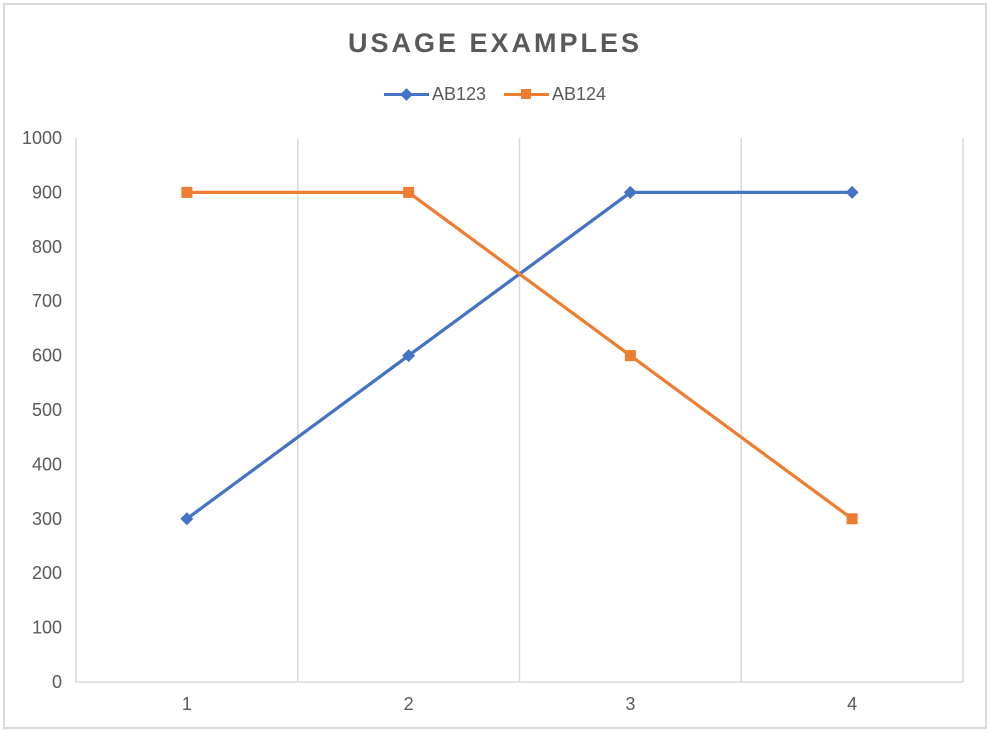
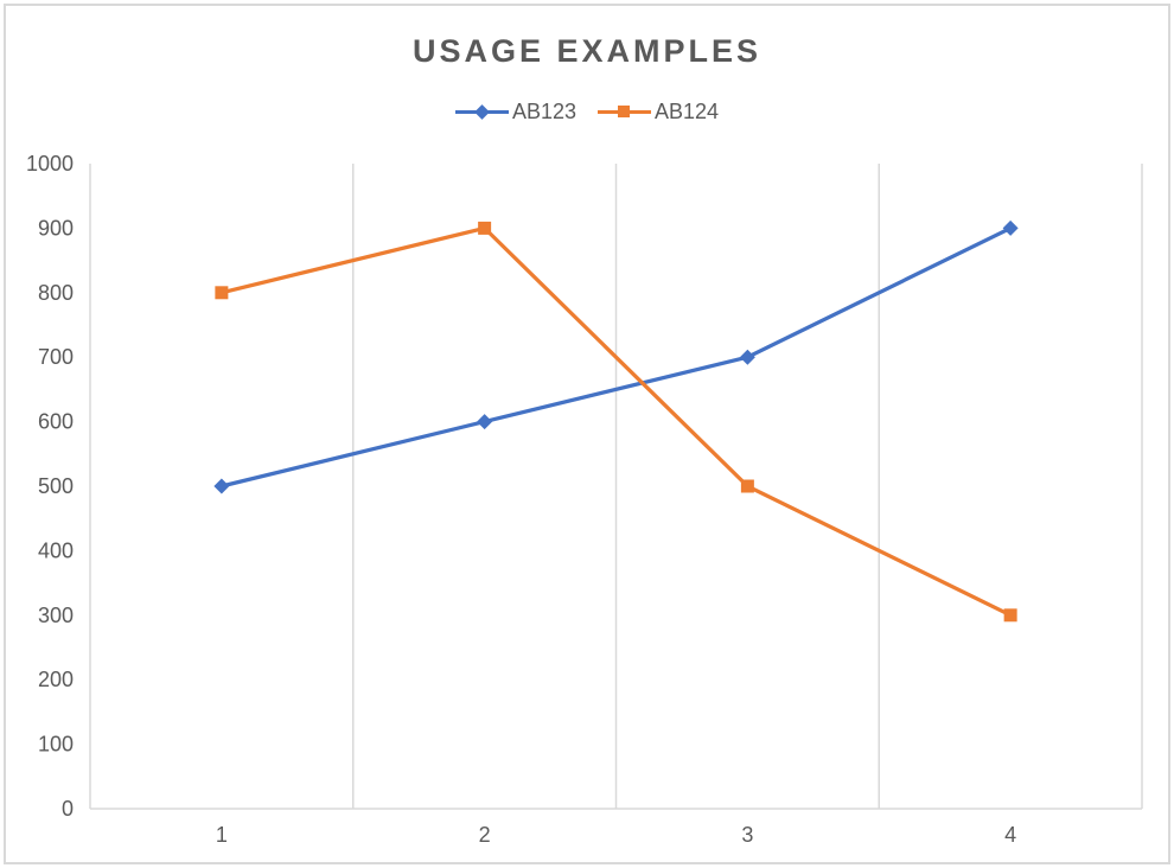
AB123/1: 300 -> 500
AB124/1: 900 -> 800
AB123/3: 900 -> 700
AB124/3: 600 -> 500
